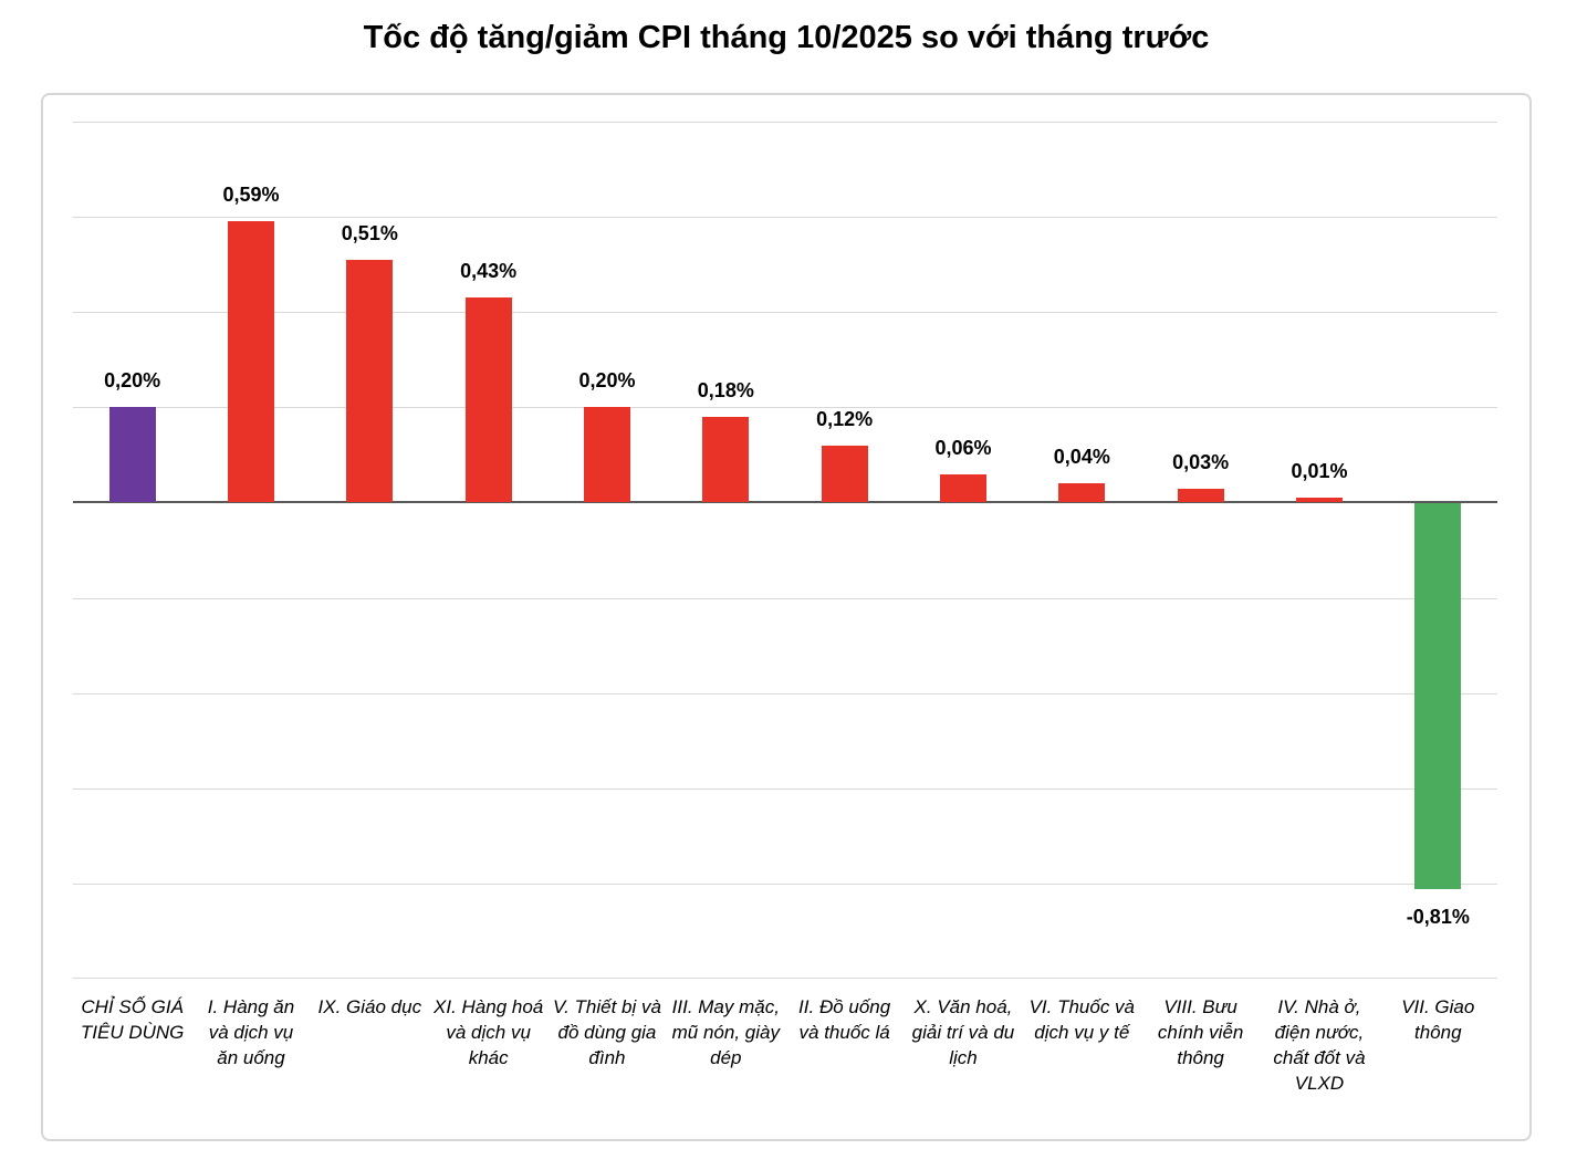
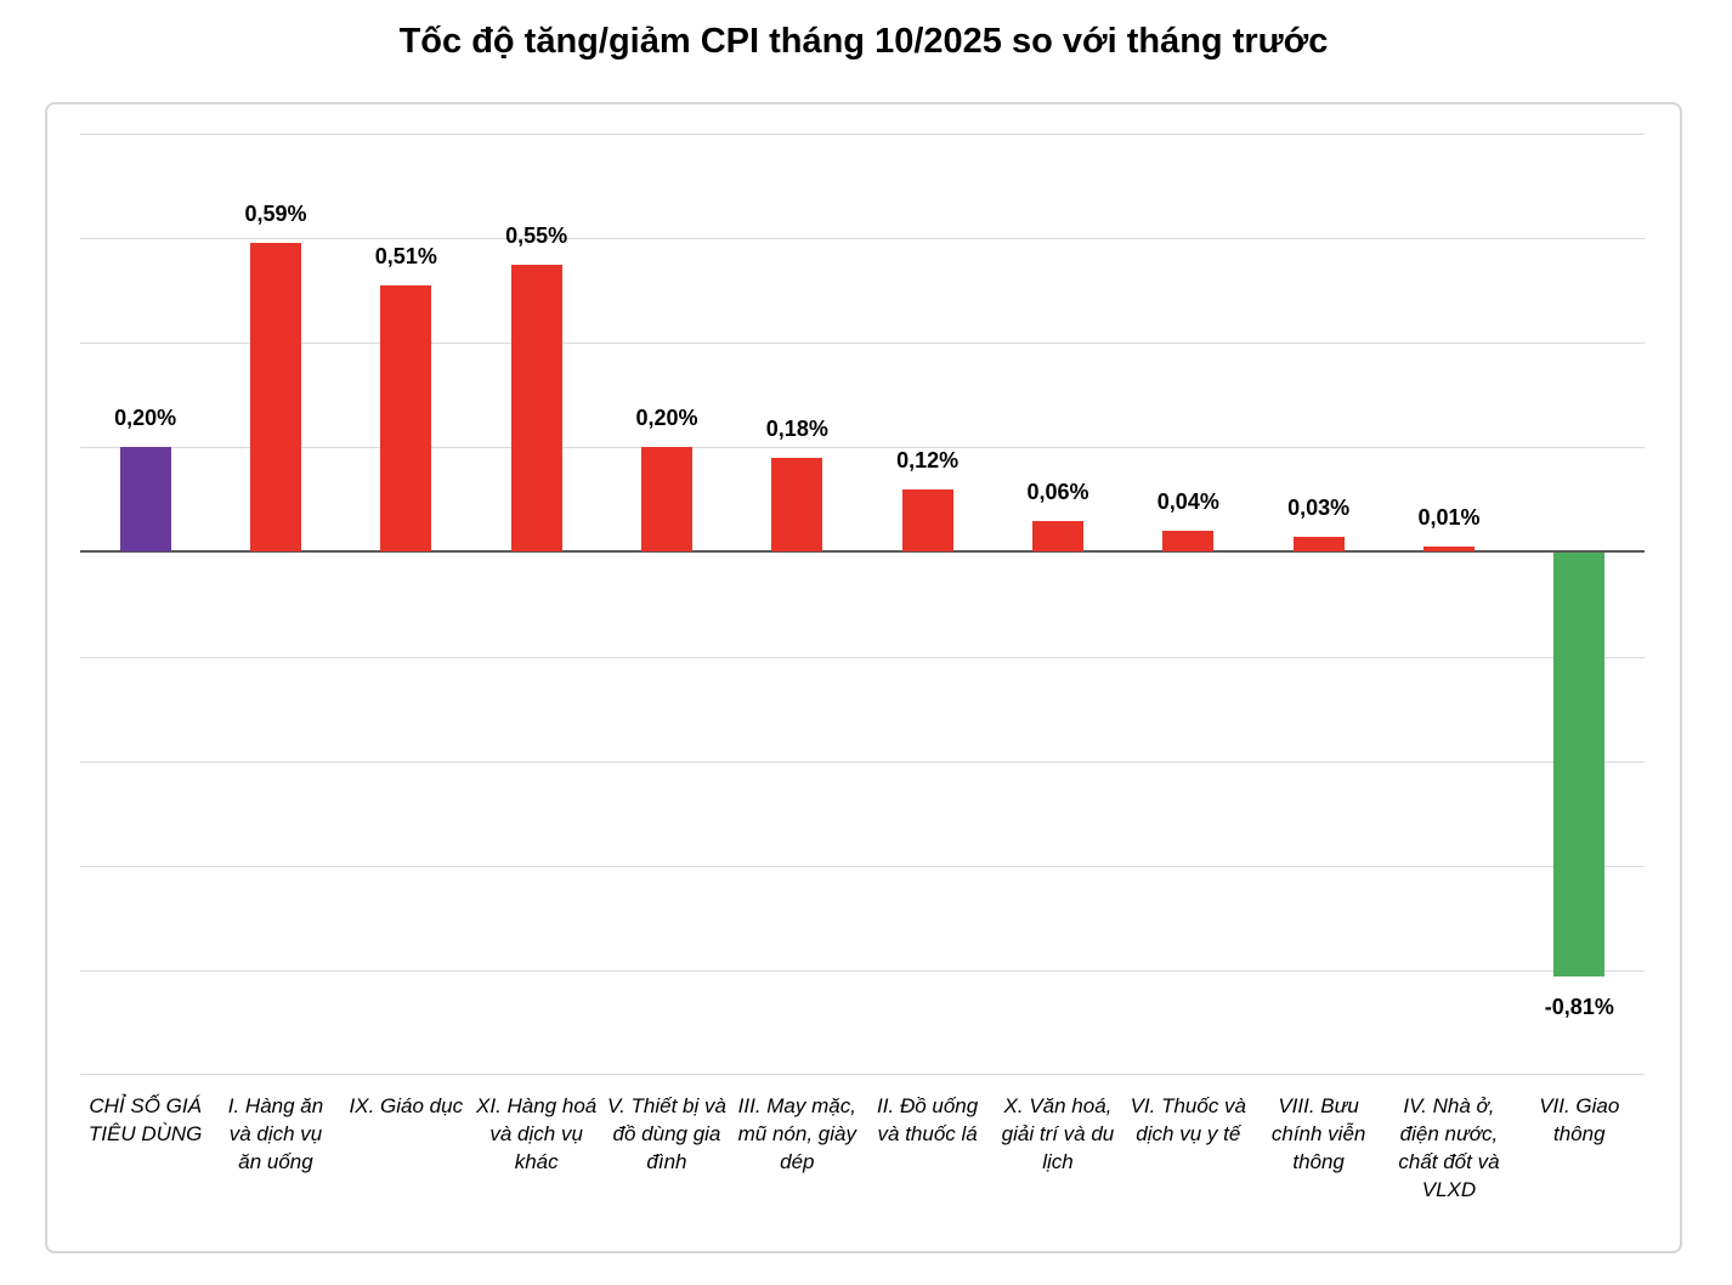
XI. Hàng hoá và dịch vụ khác: 0,43% -> 0,55%
